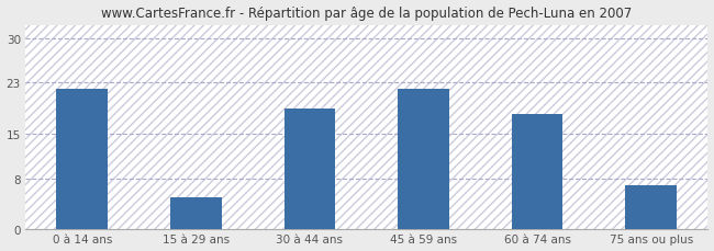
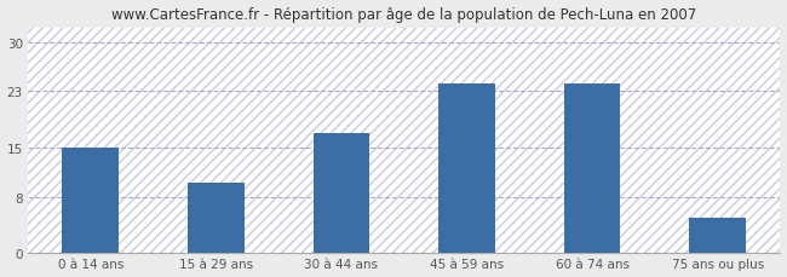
0 à 14 ans: 22 -> 15
15 à 29 ans: 5 -> 10
30 à 44 ans: 19 -> 17
45 à 59 ans: 22 -> 24
60 à 74 ans: 18 -> 24
75 ans ou plus: 7 -> 5
